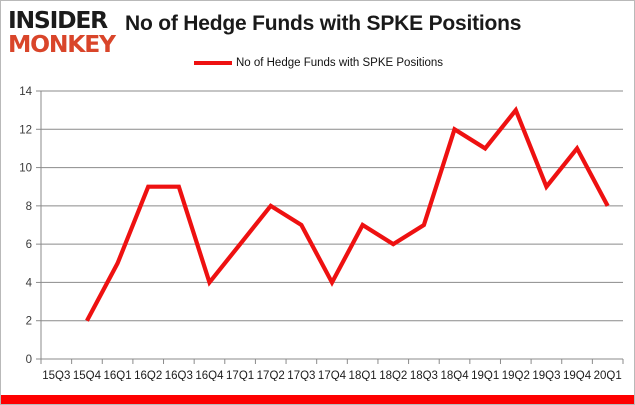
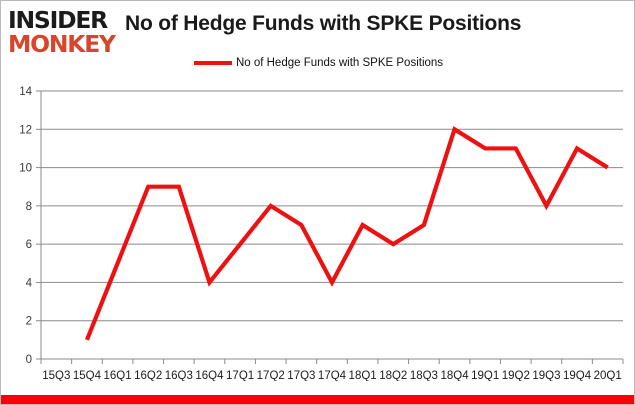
15Q4: 2 -> 1
19Q2: 13 -> 11
19Q3: 9 -> 8
20Q1: 8 -> 10
